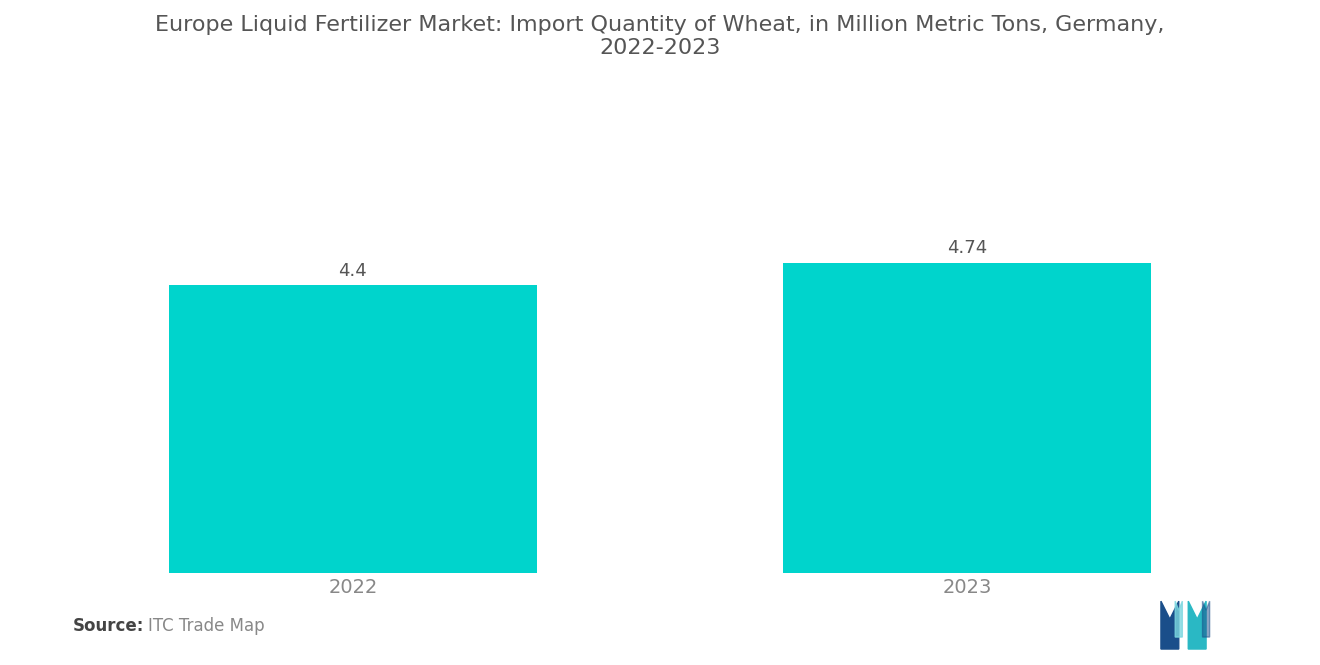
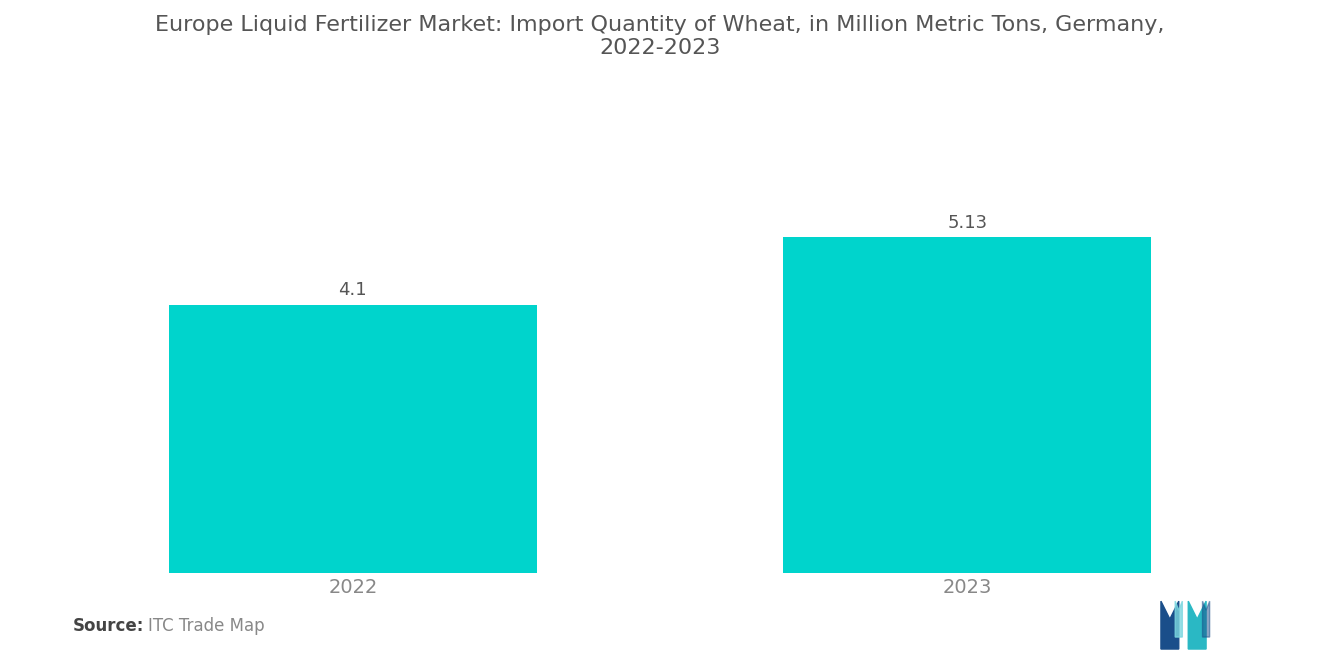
2022: 4.4 -> 4.1
2023: 4.74 -> 5.13
